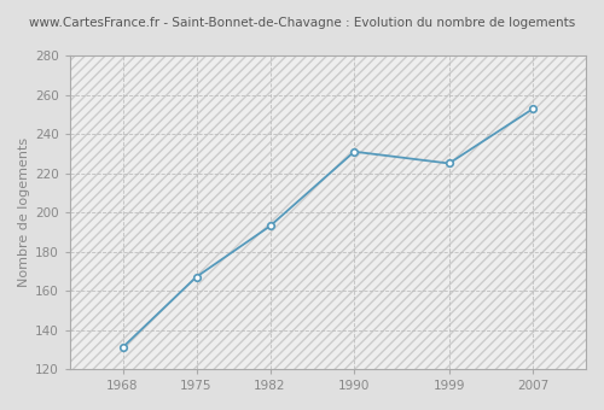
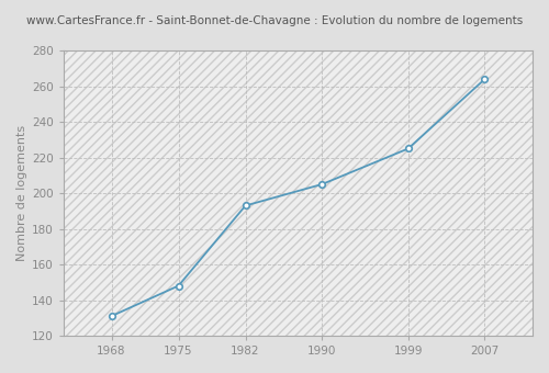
1975: 167 -> 148
1990: 231 -> 205
2007: 253 -> 264
